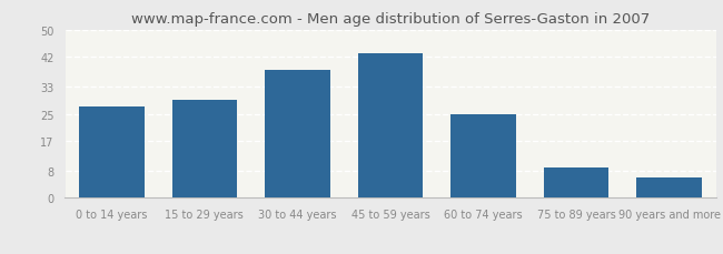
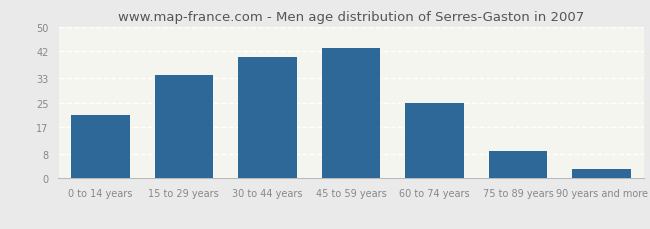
0 to 14 years: 27 -> 21
15 to 29 years: 29 -> 34
30 to 44 years: 38 -> 40
90 years and more: 6 -> 3
